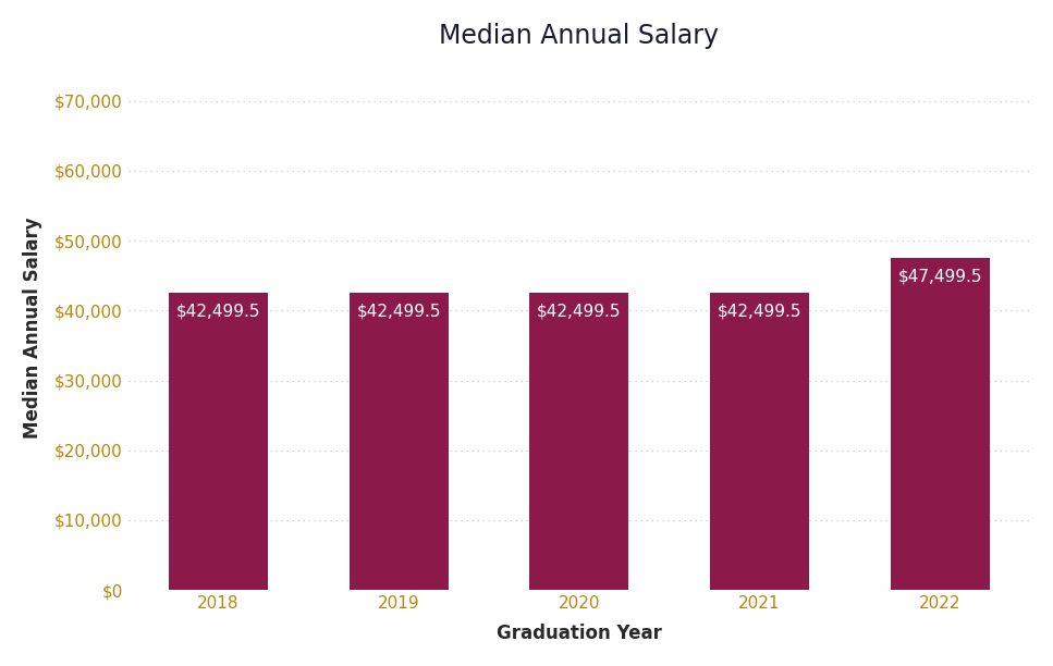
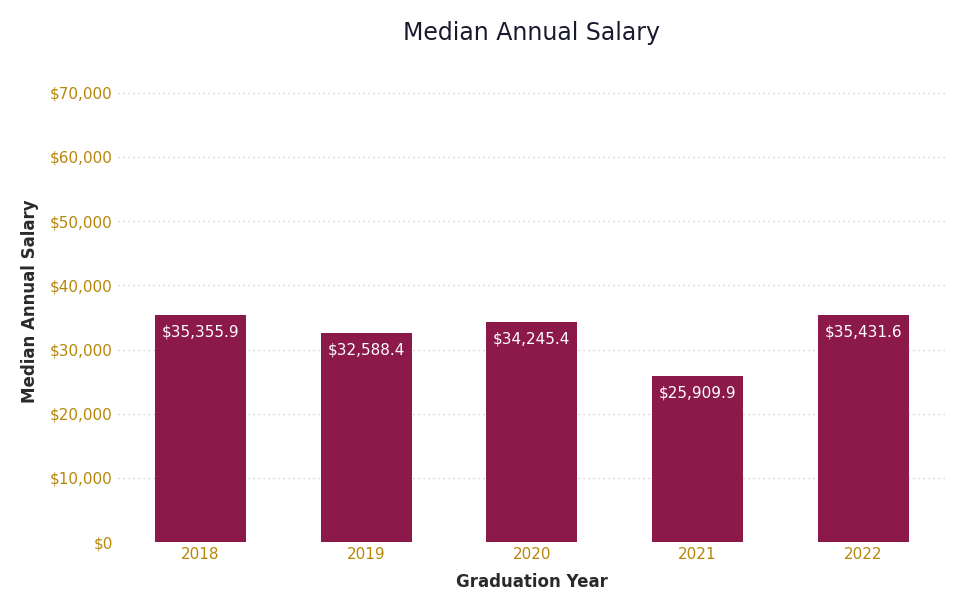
2018: $42,499.5 -> $35,355.9
2019: $42,499.5 -> $32,588.4
2020: $42,499.5 -> $34,245.4
2021: $42,499.5 -> $25,909.9
2022: $47,499.5 -> $35,431.6
